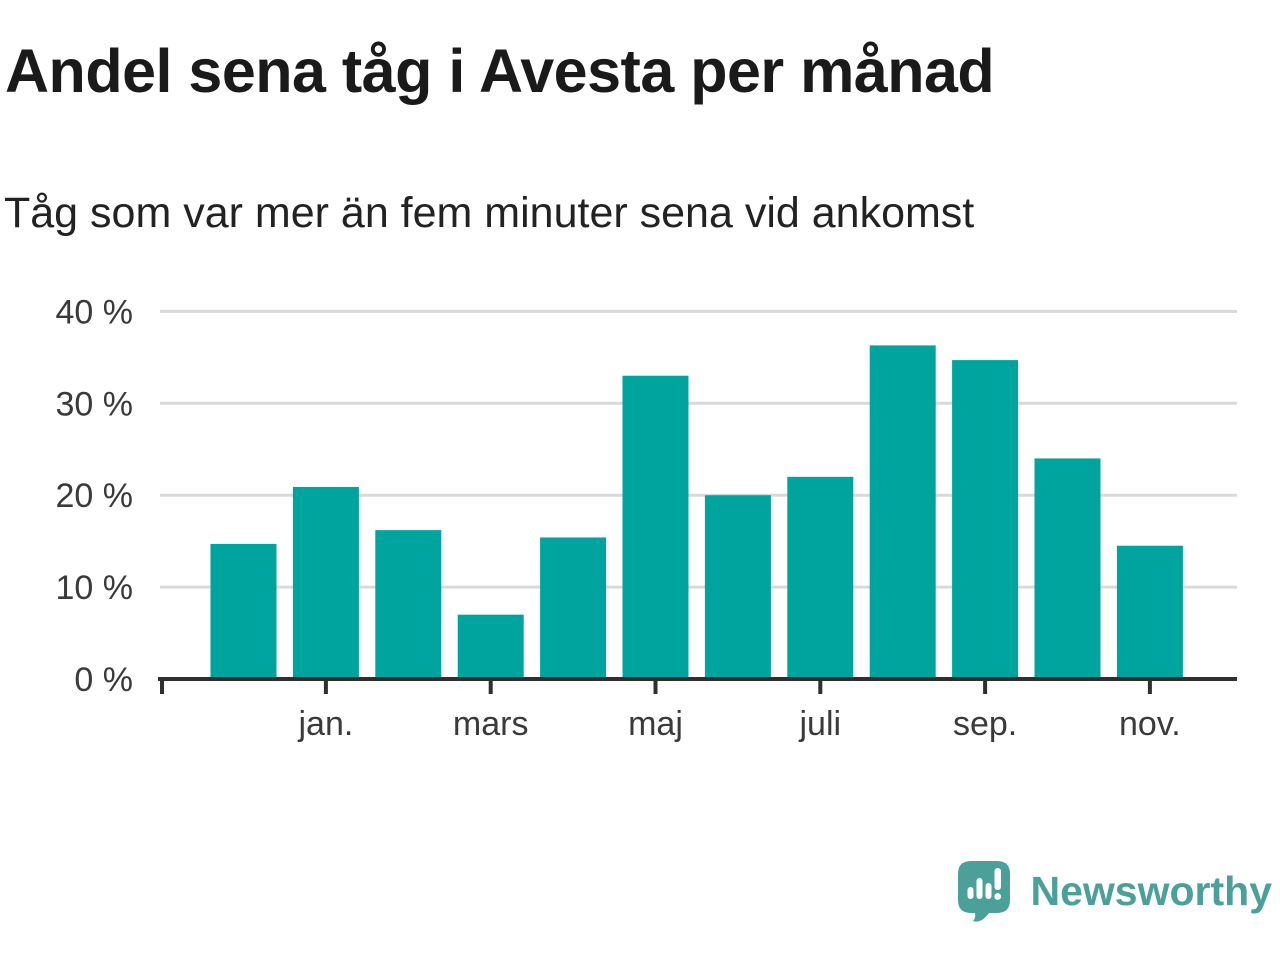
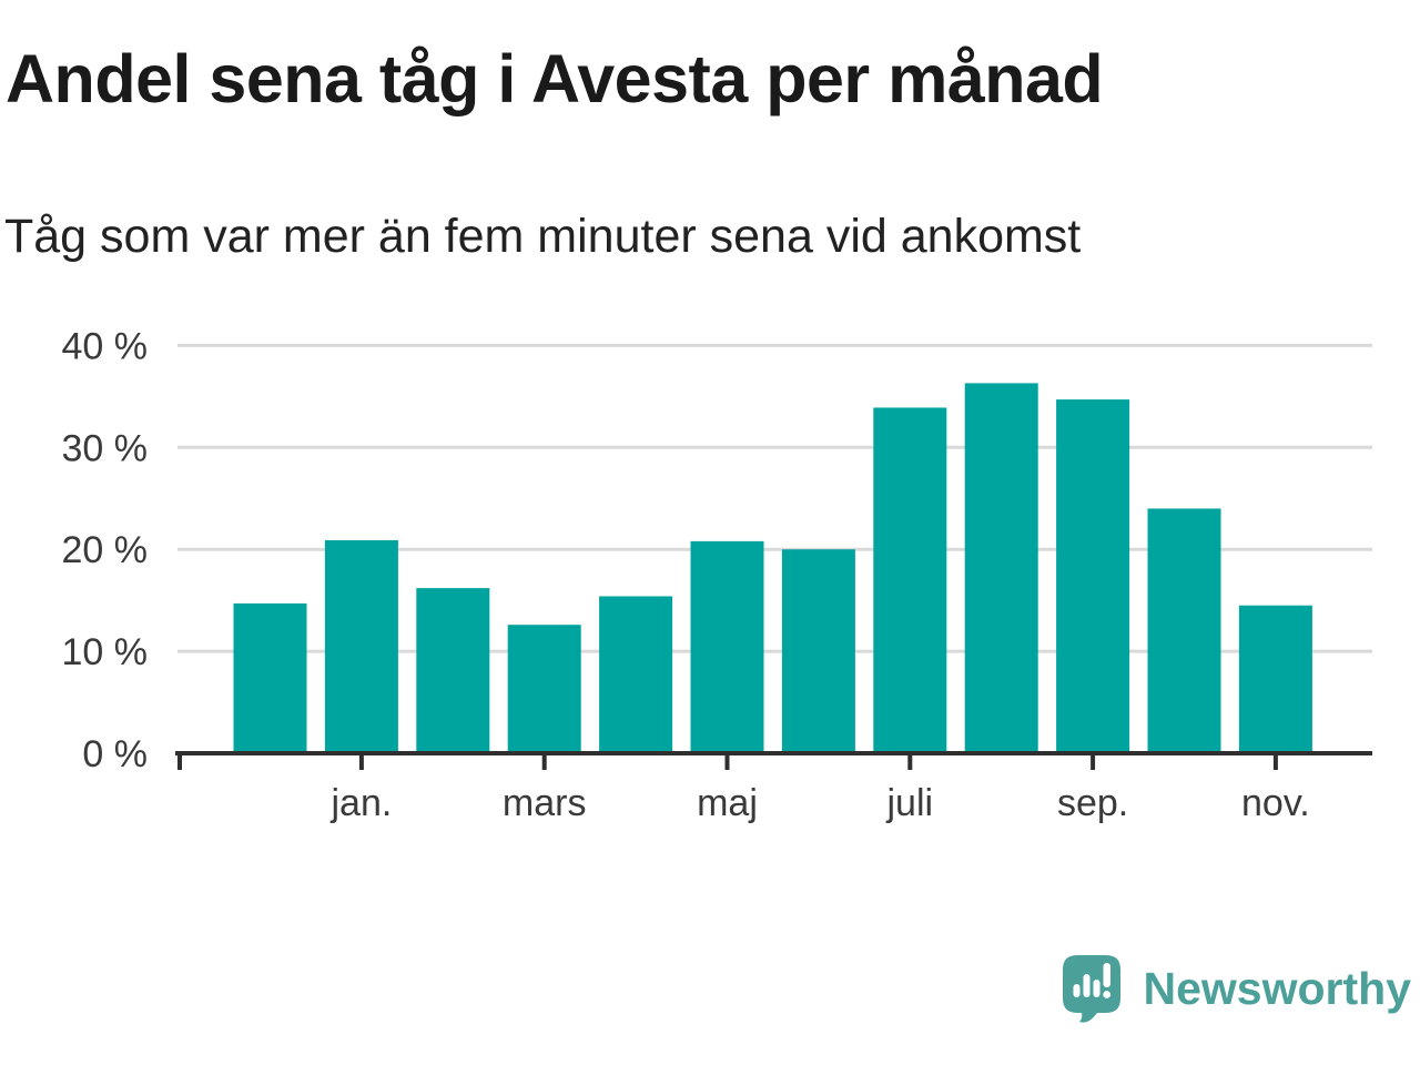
mars: 7% -> 13%
maj: 33% -> 21%
juli: 22% -> 34%
